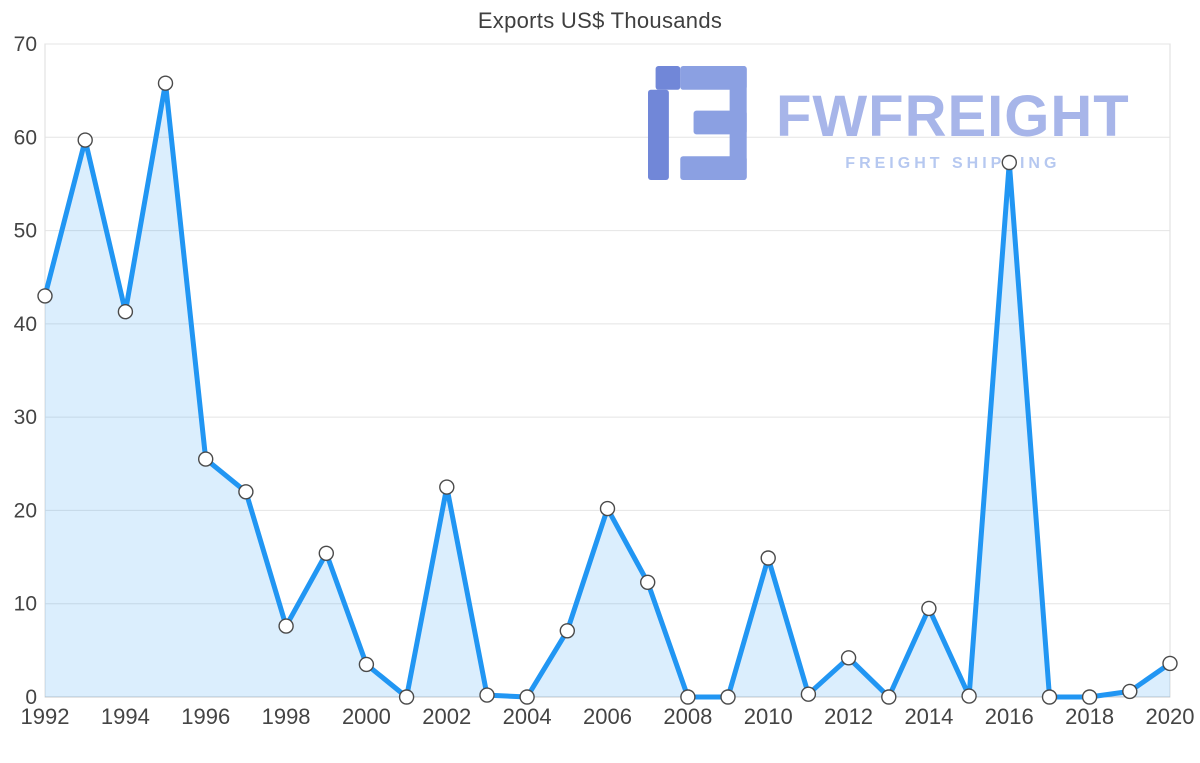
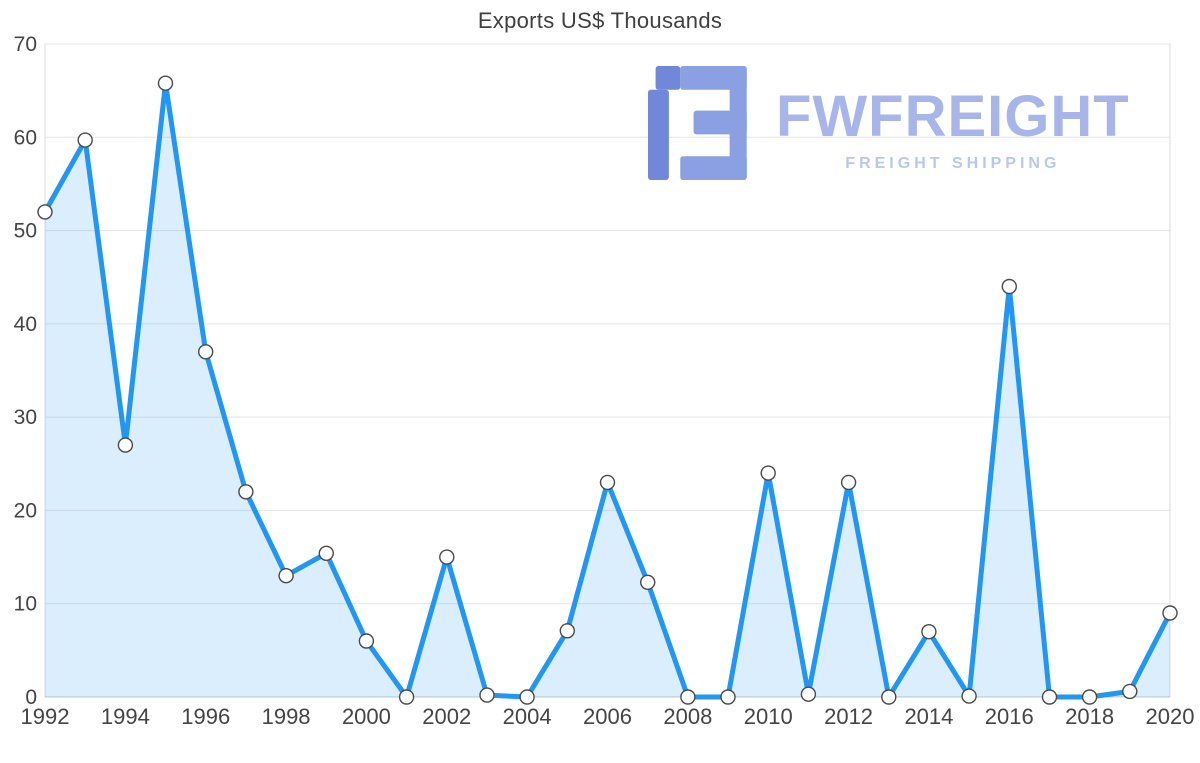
1992: 43 -> 52
1994: 41 -> 27
1996: 26 -> 37
1998: 8 -> 13
2000: 4 -> 6
2002: 22 -> 15
2006: 20 -> 23
2010: 15 -> 24
2012: 4 -> 23
2014: 10 -> 7
2016: 57 -> 44
2020: 4 -> 9
